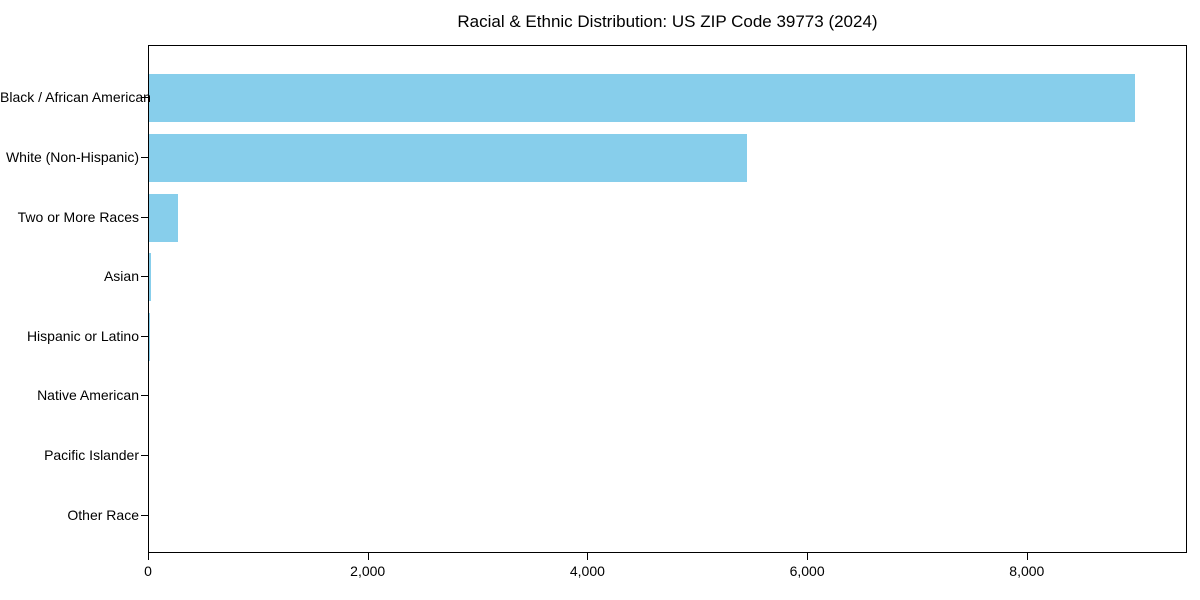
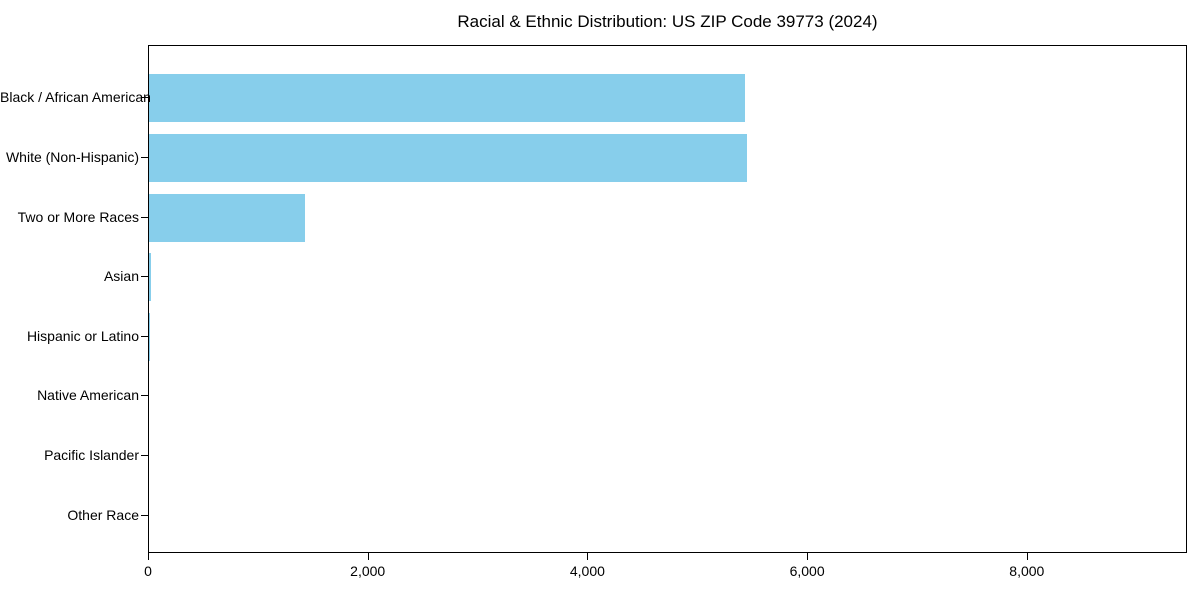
Black / African American: 8980 -> 5430
Two or More Races: 260 -> 1420
